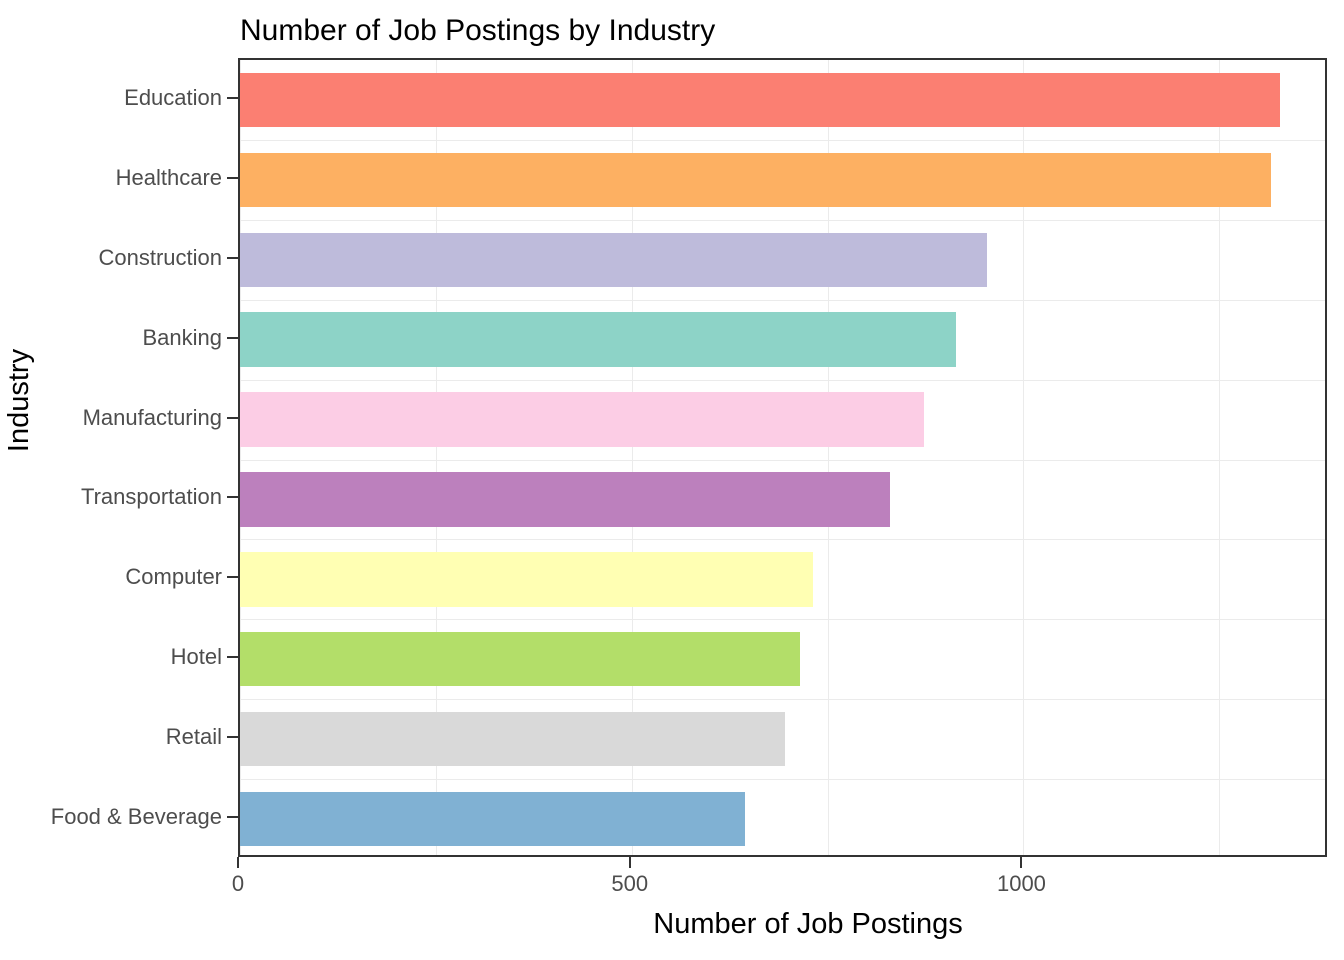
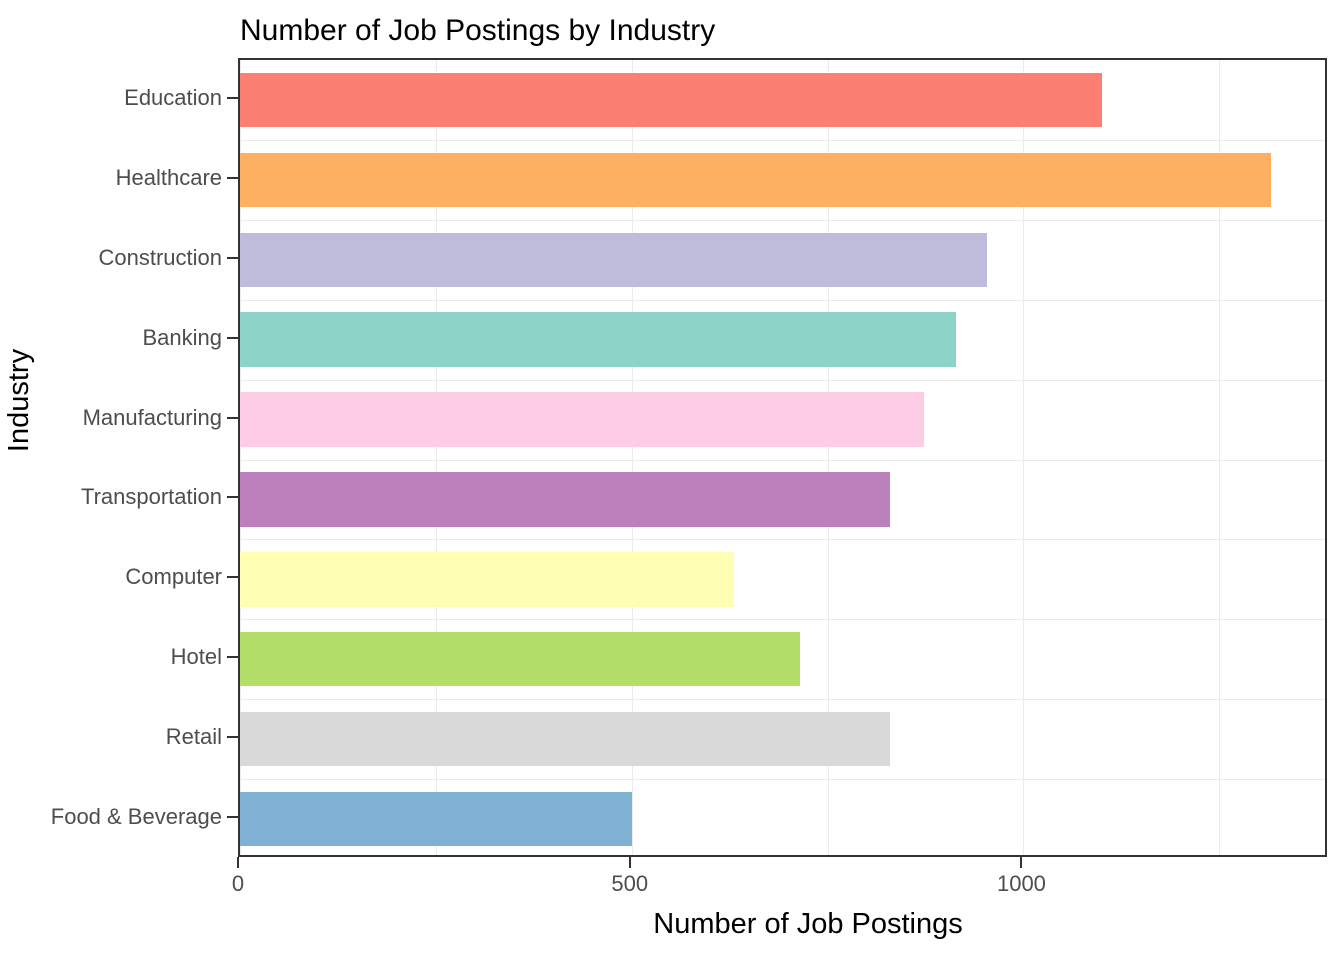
Education: 1330 -> 1100
Computer: 730 -> 630
Retail: 700 -> 830
Food & Beverage: 640 -> 500
